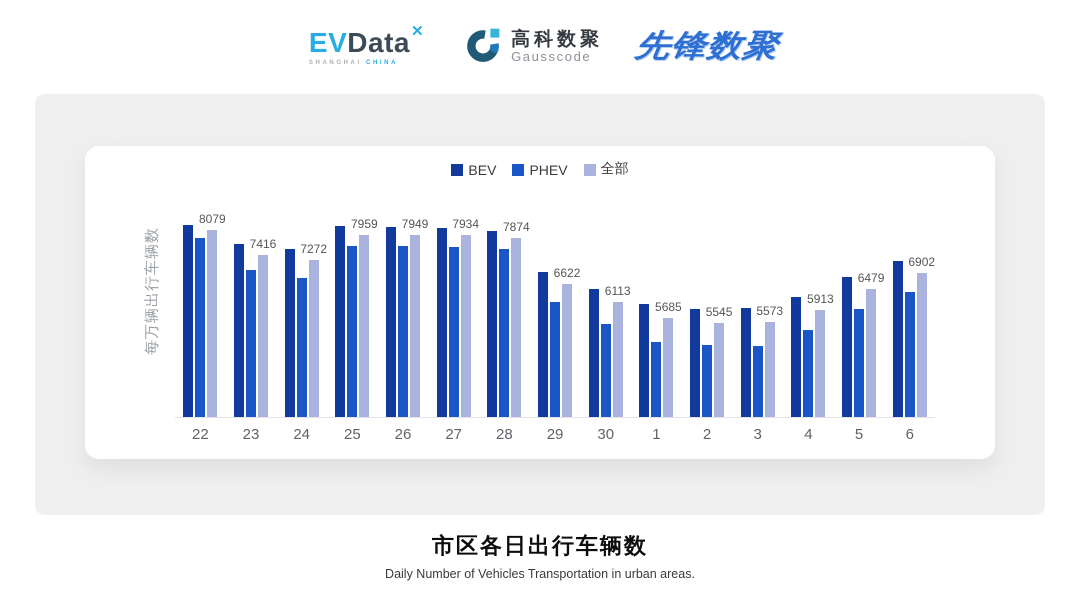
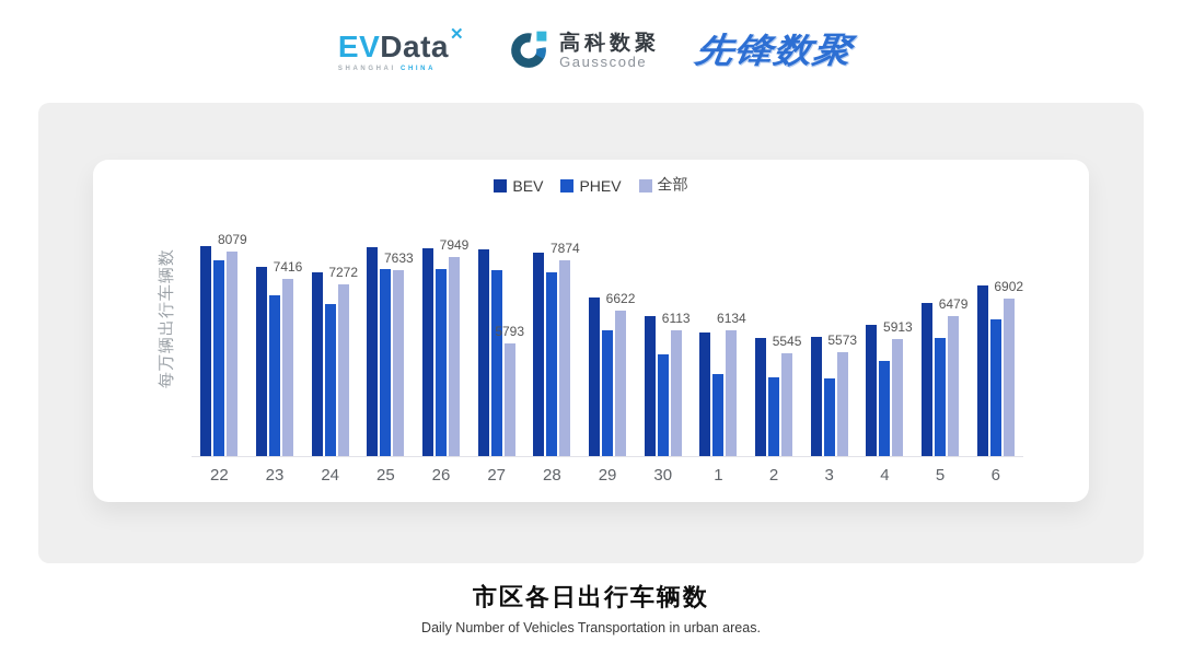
全部/25: 7959 -> 7633
全部/27: 7934 -> 5793
全部/1: 5685 -> 6134
